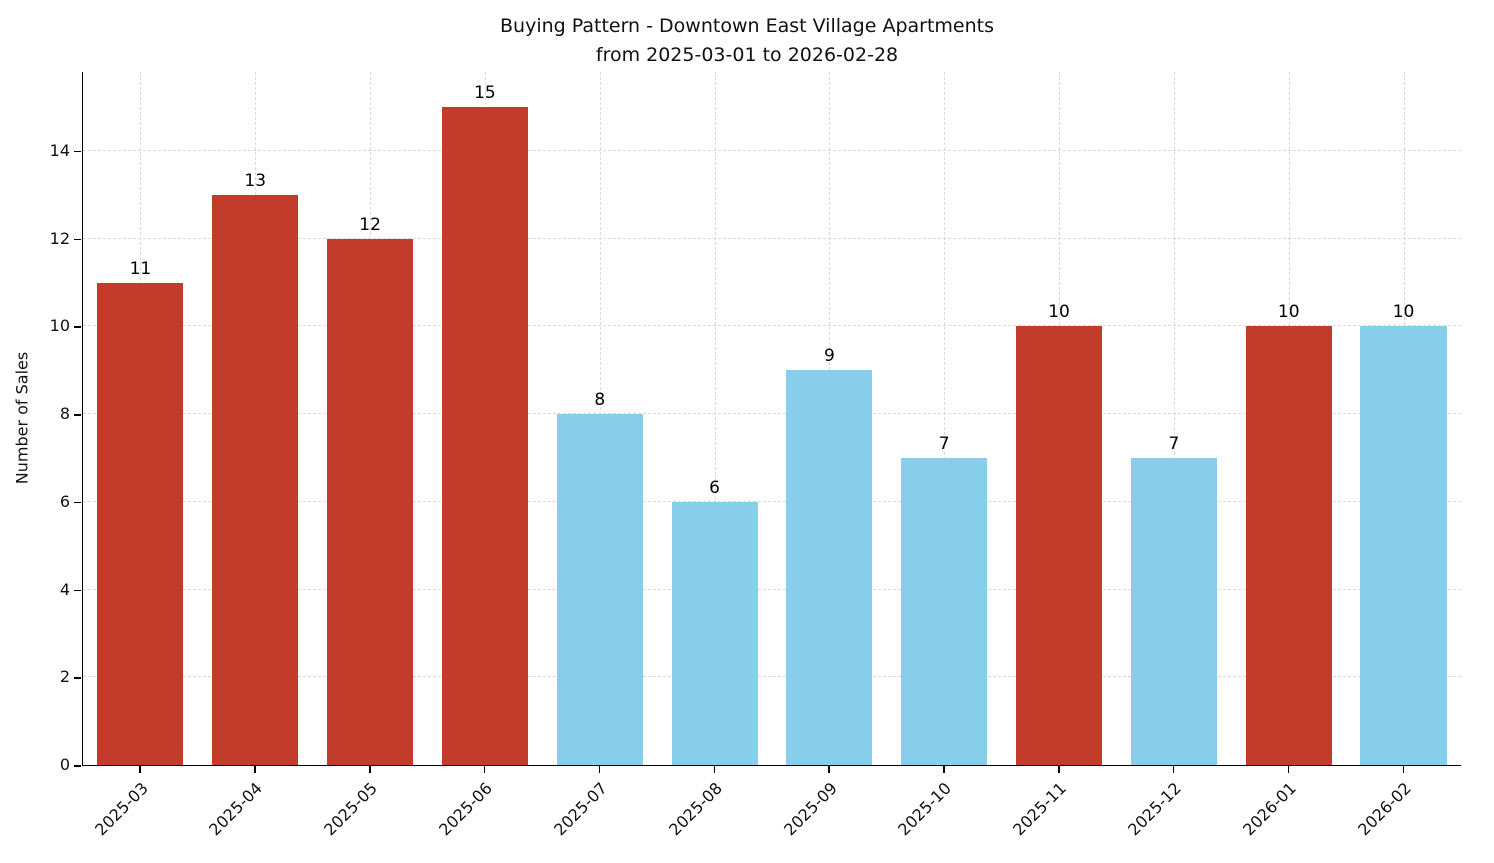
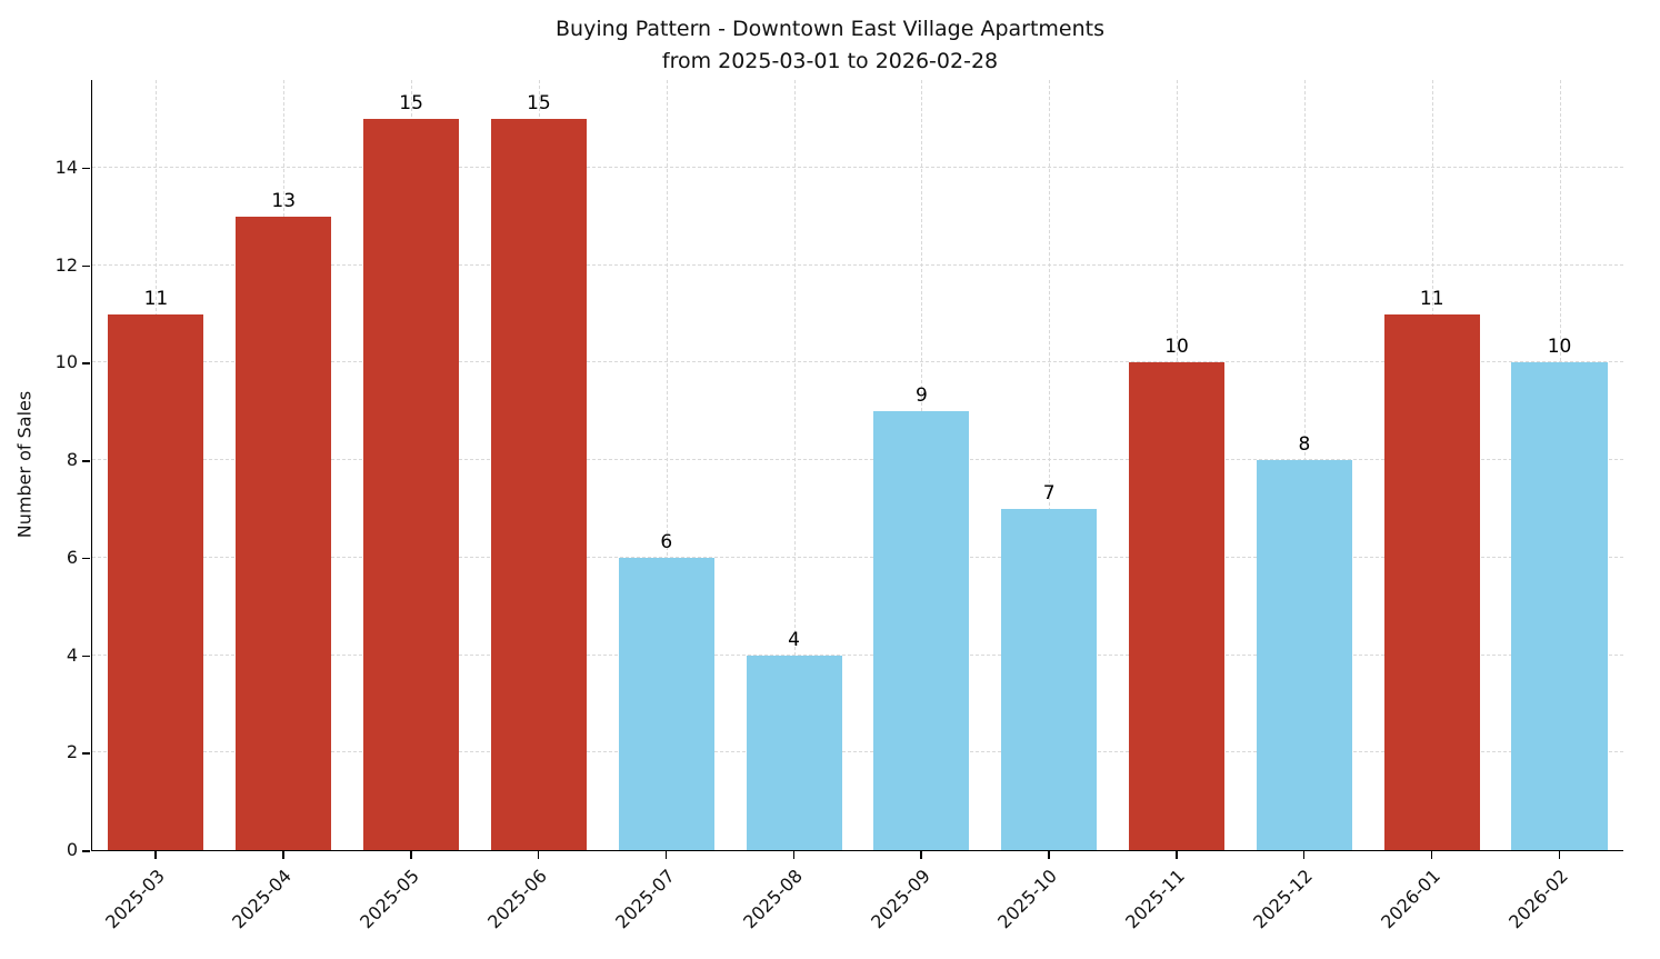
2025-05: 12 -> 15
2025-07: 8 -> 6
2025-08: 6 -> 4
2025-12: 7 -> 8
2026-01: 10 -> 11
